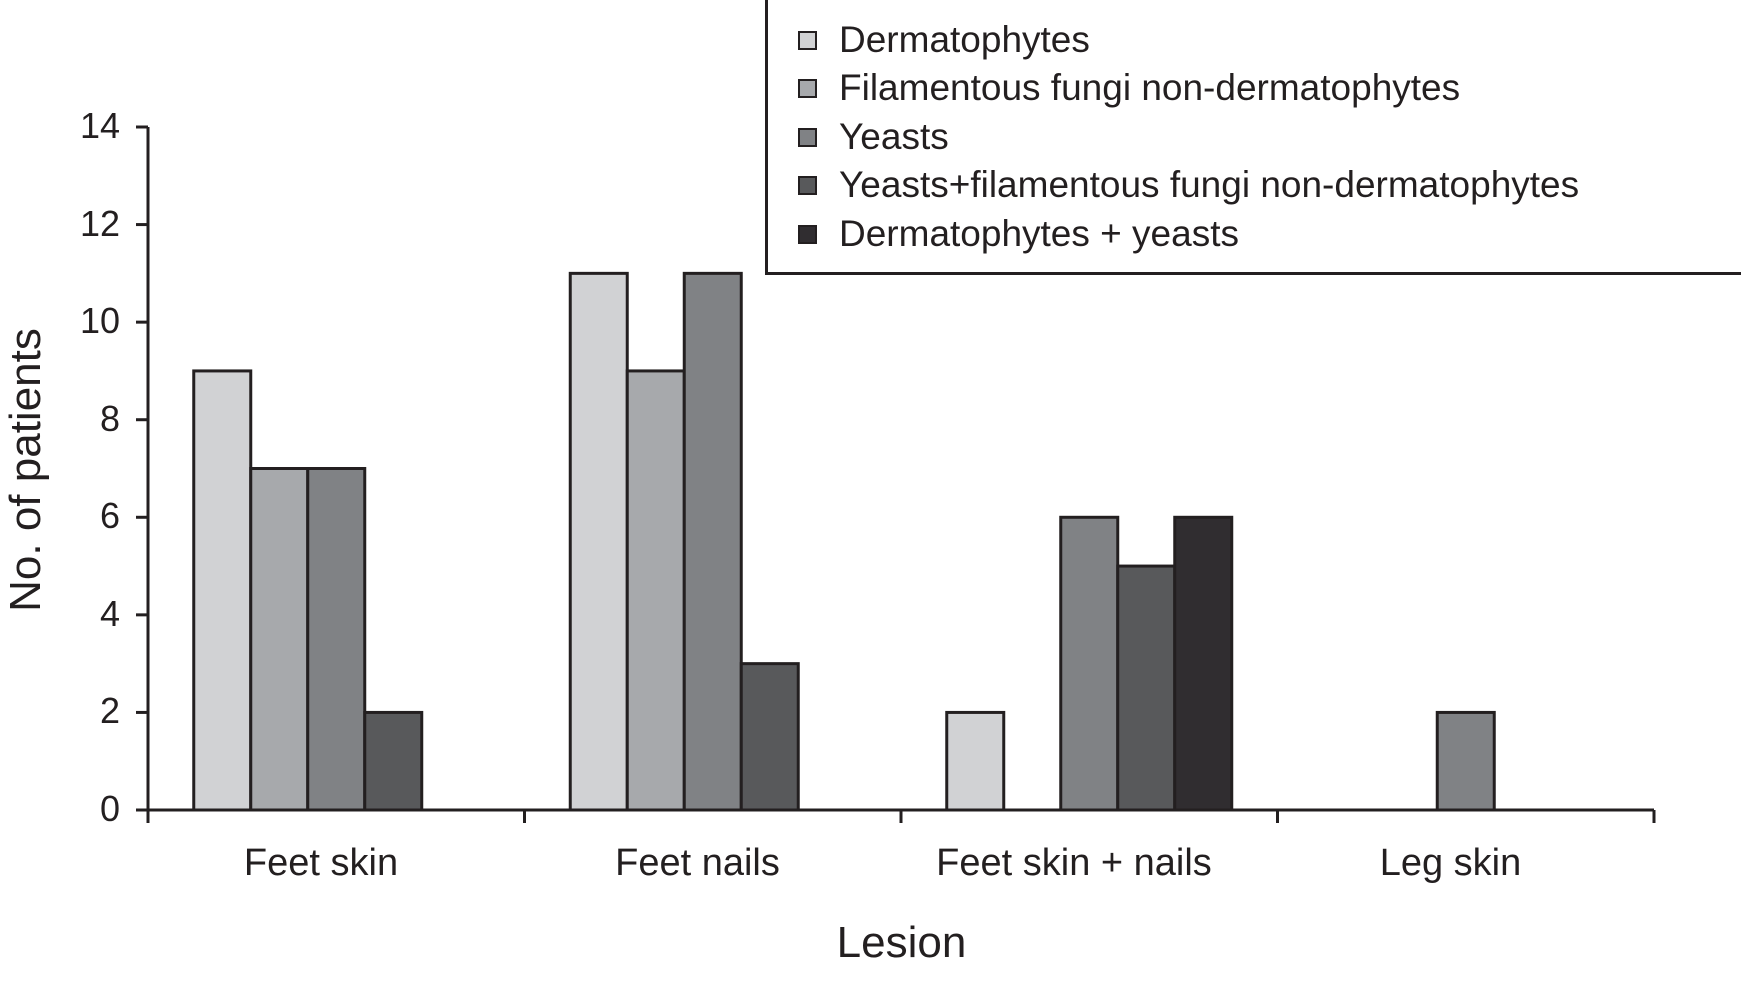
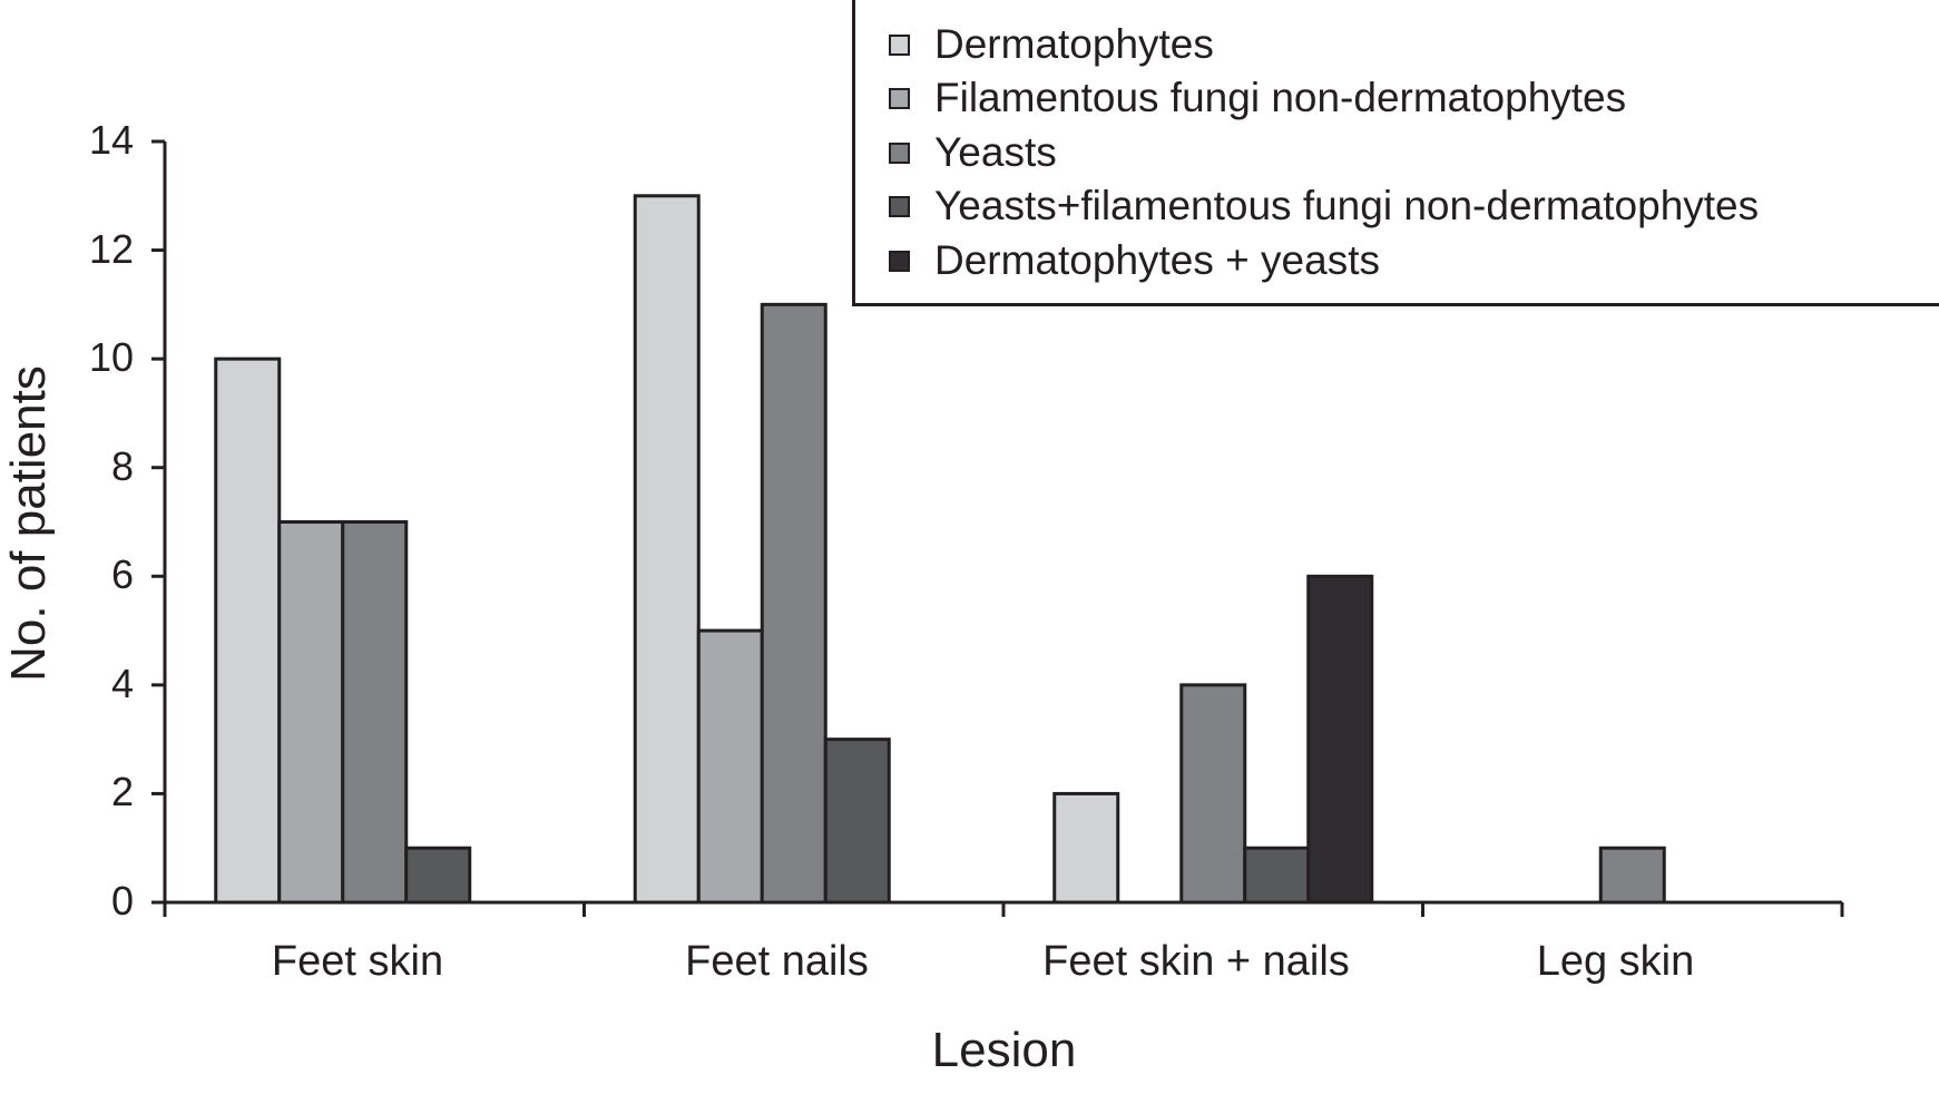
Dermatophytes/Feet skin: 9 -> 10
Yeasts+filamentous fungi non-dermatophytes/Feet skin: 2 -> 1
Dermatophytes/Feet nails: 11 -> 13
Filamentous fungi non-dermatophytes/Feet nails: 9 -> 5
Yeasts/Feet skin + nails: 6 -> 4
Yeasts+filamentous fungi non-dermatophytes/Feet skin + nails: 5 -> 1
Yeasts/Leg skin: 2 -> 1
